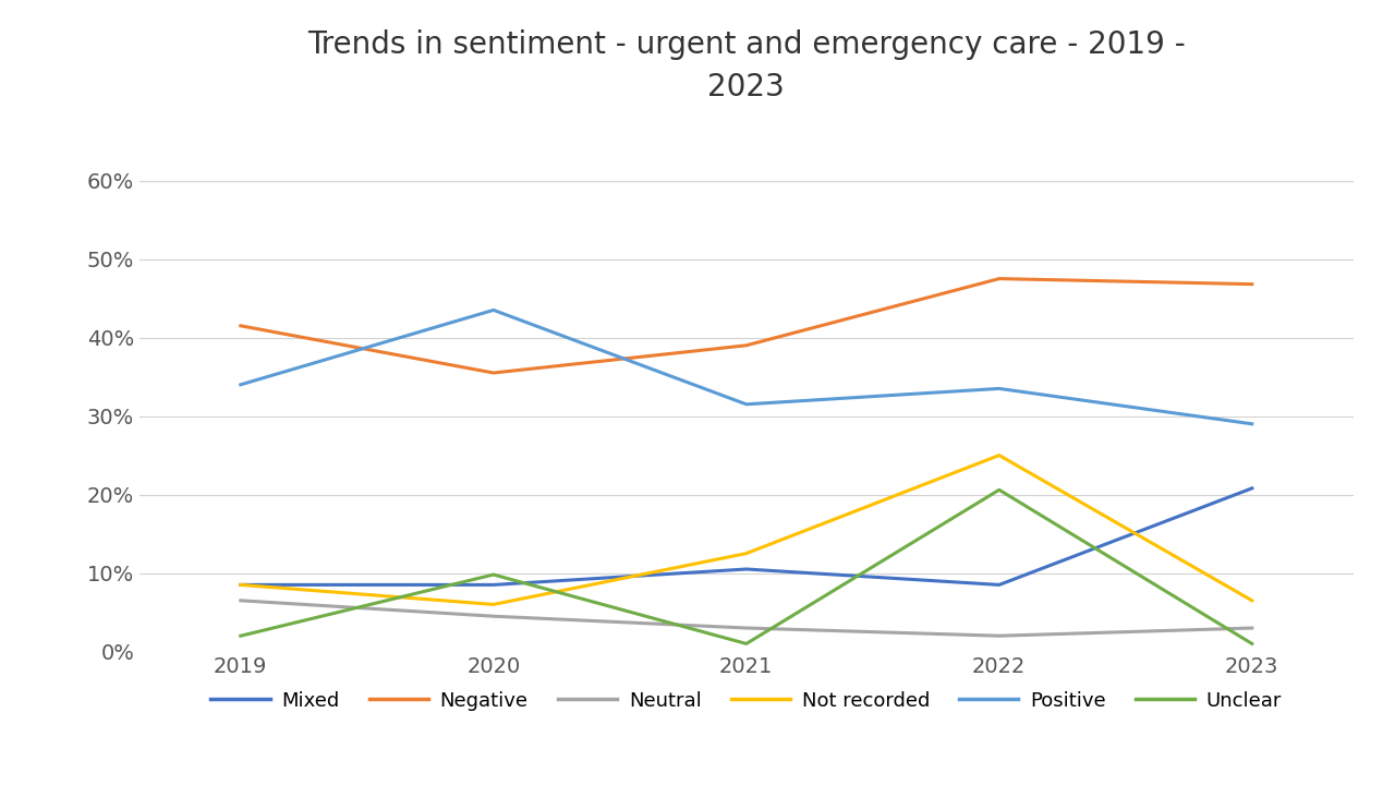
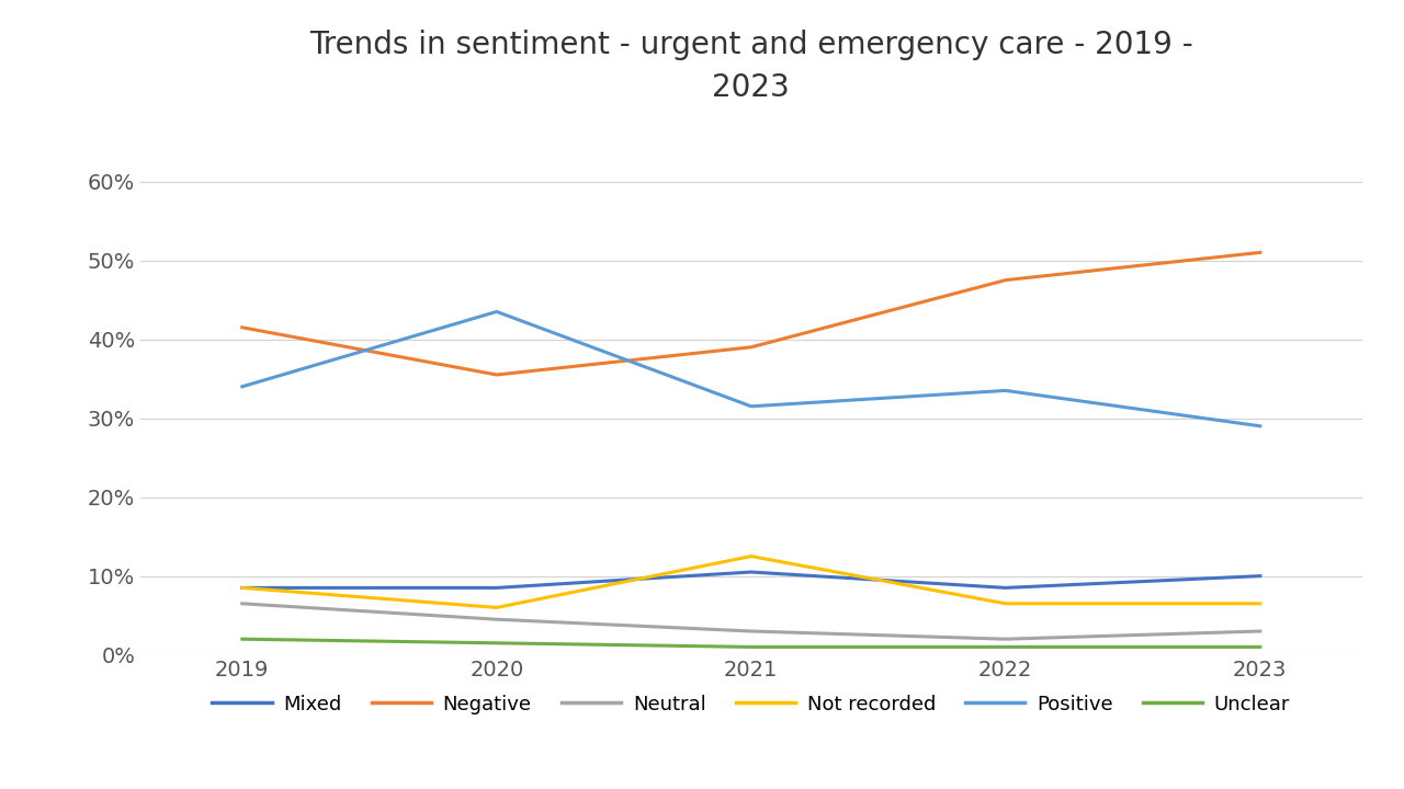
Unclear/2020: 9.8% -> 1.5%
Not recorded/2022: 25.0% -> 6.5%
Unclear/2022: 20.6% -> 1.0%
Mixed/2023: 20.8% -> 10.0%
Negative/2023: 46.8% -> 51.0%
